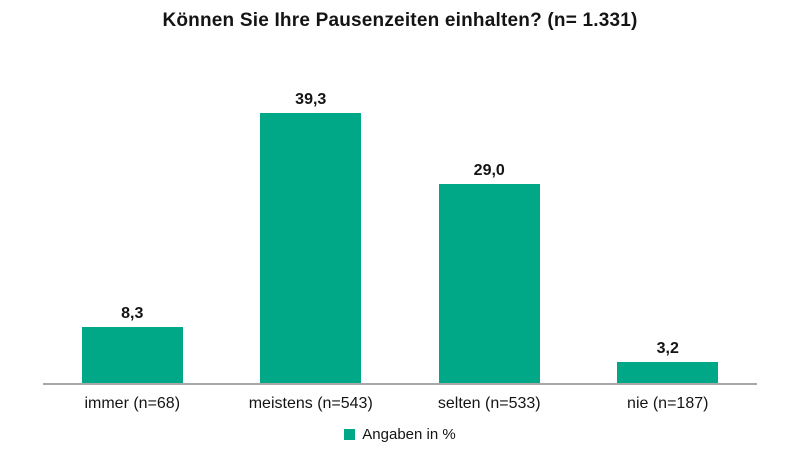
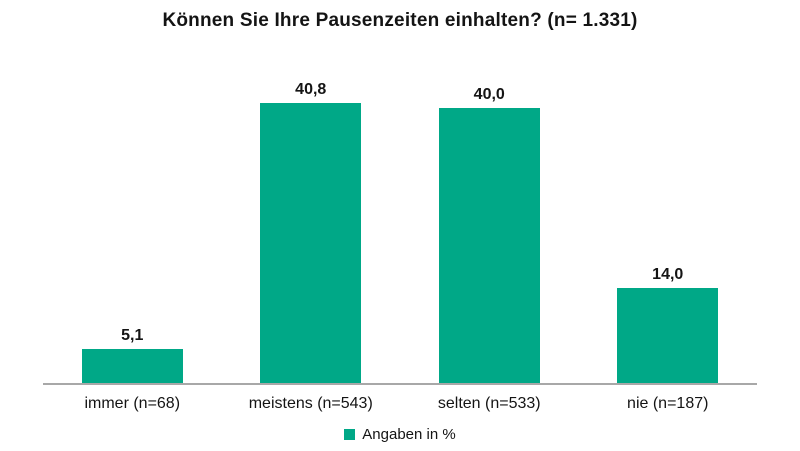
immer (n=68): 8,3 -> 5,1
meistens (n=543): 39,3 -> 40,8
selten (n=533): 29,0 -> 40,0
nie (n=187): 3,2 -> 14,0
